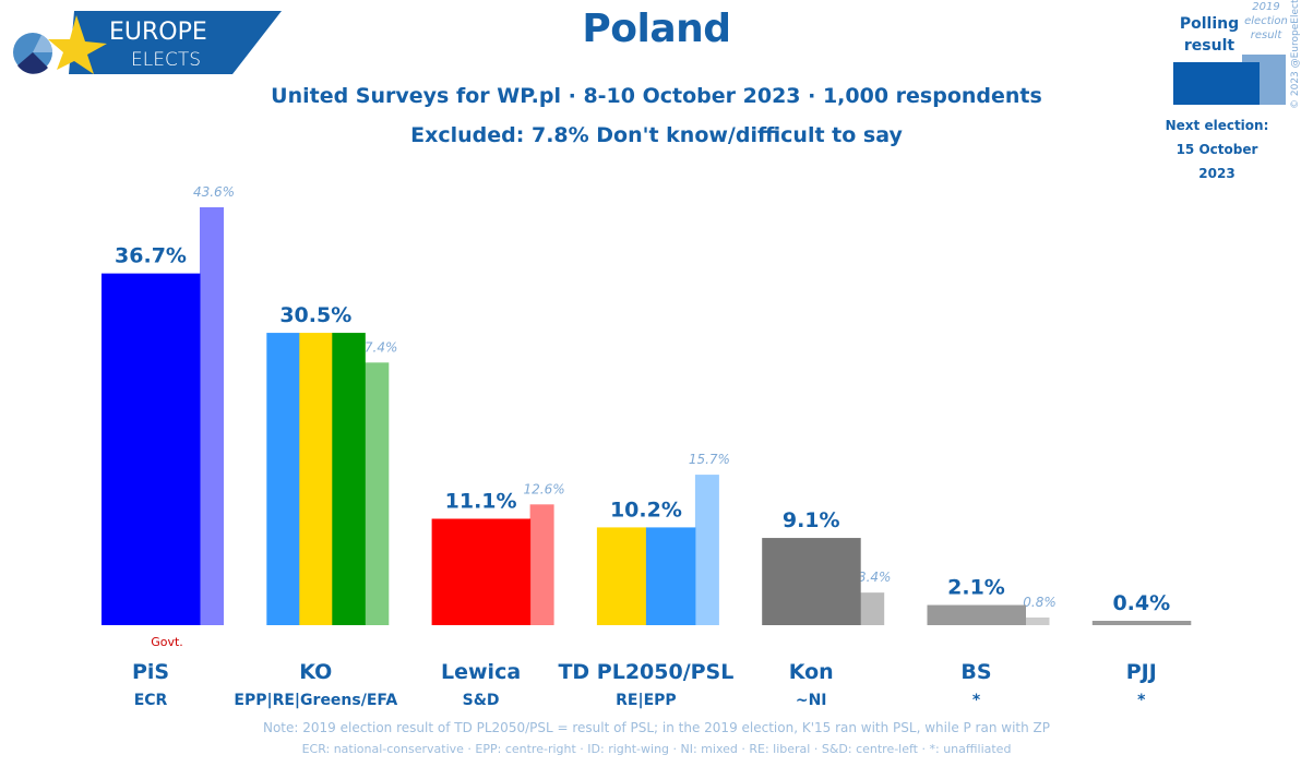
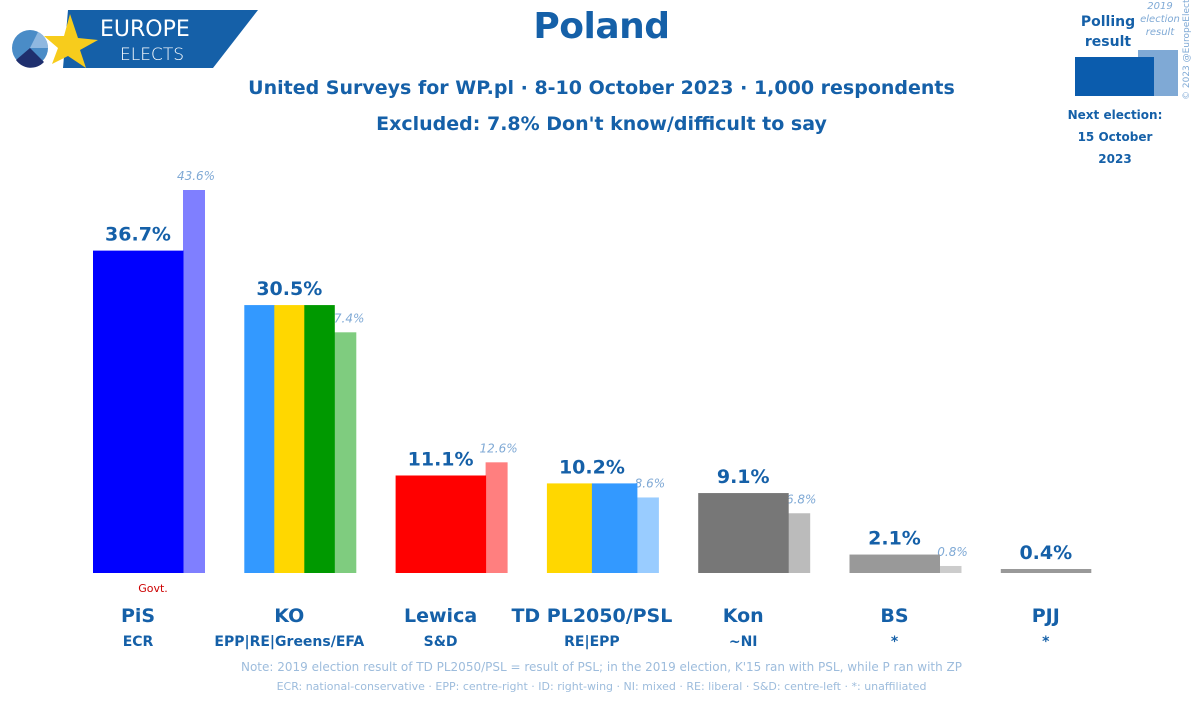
2019 election result/TD PL2050/PSL: 15.7% -> 8.6%
2019 election result/Kon: 3.4% -> 6.8%
